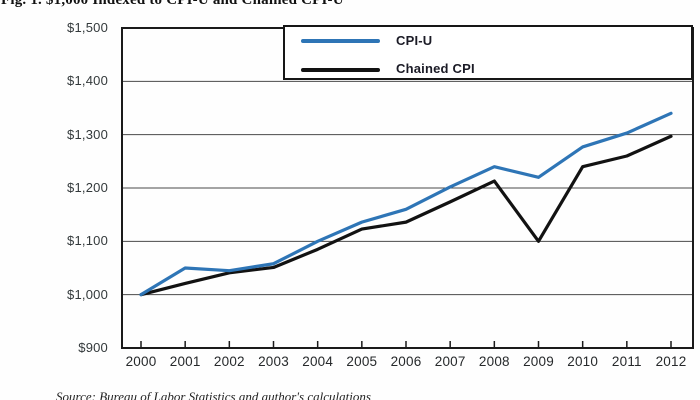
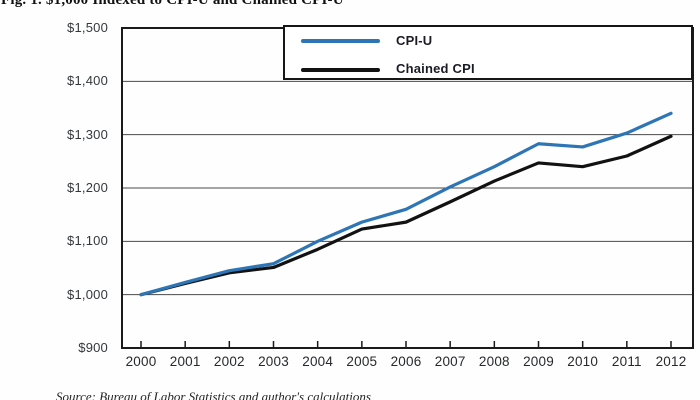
CPI-U/2001: $1050 -> $1020
CPI-U/2009: $1220 -> $1280
Chained CPI/2009: $1100 -> $1250
